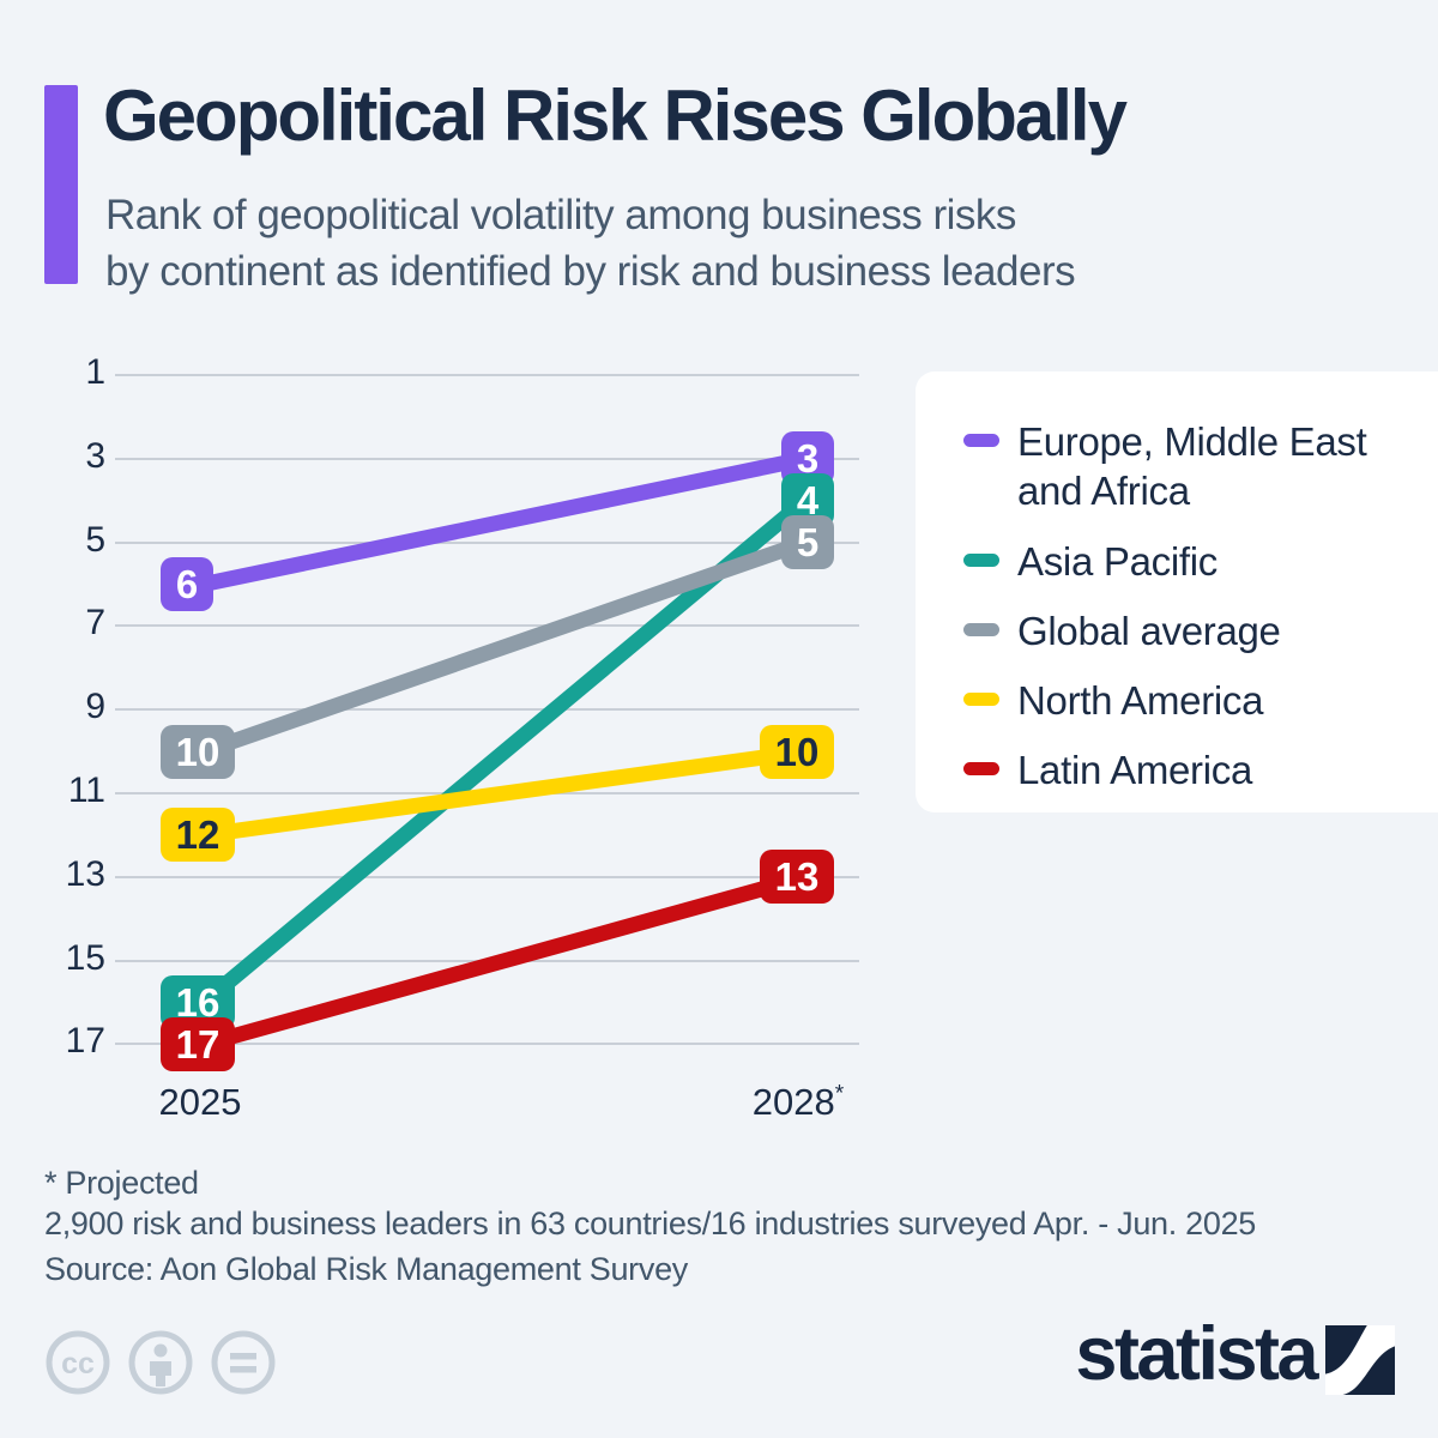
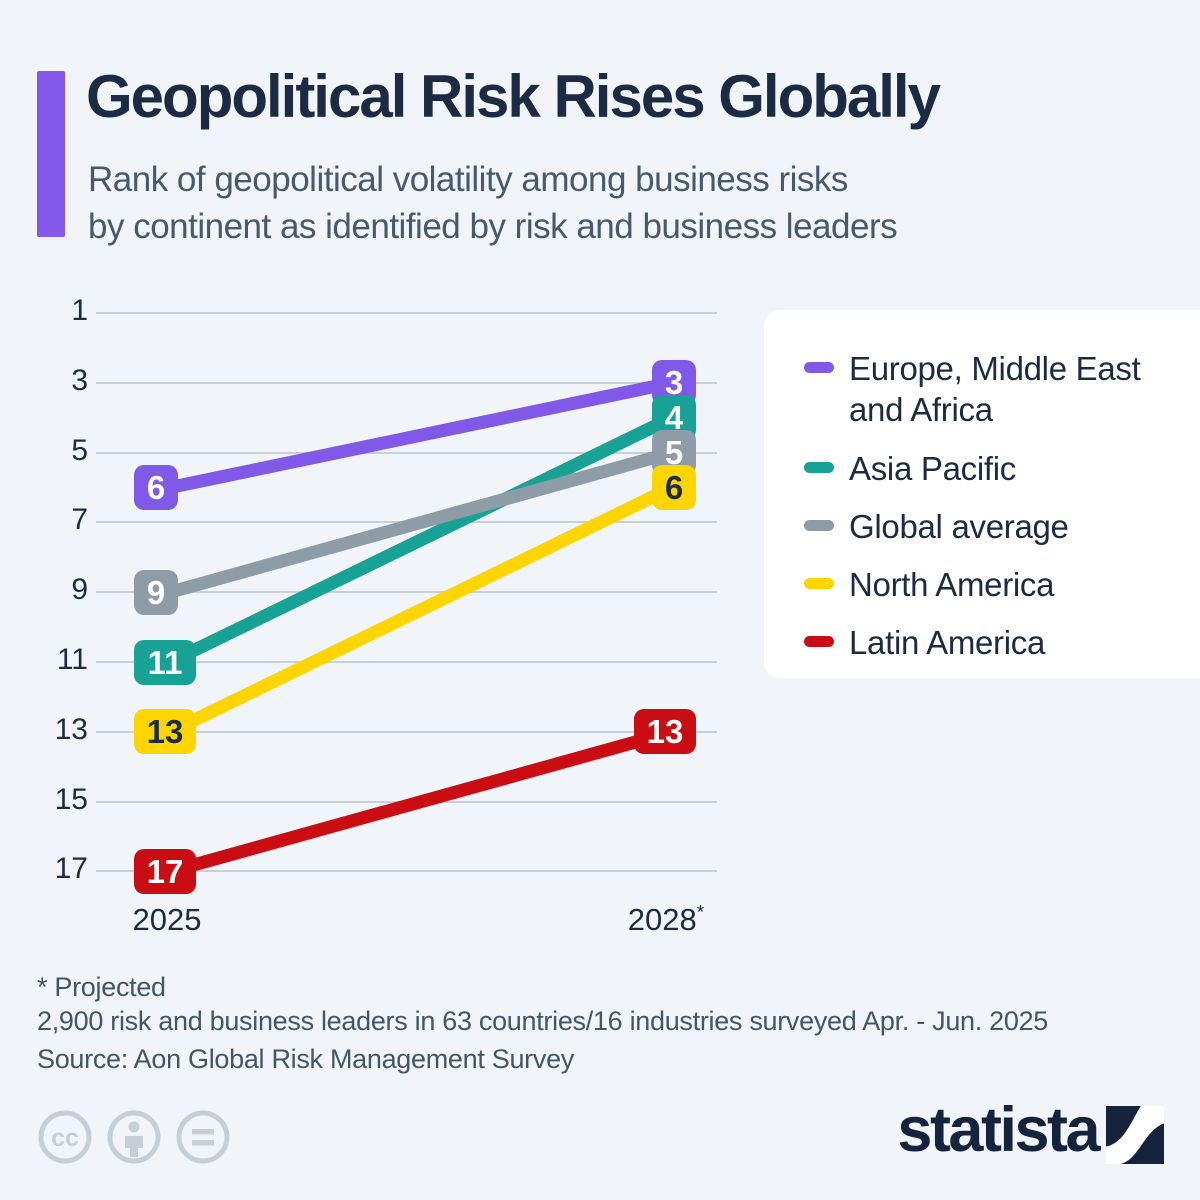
Asia Pacific/2025: 16 -> 11
Global average/2025: 10 -> 9
North America/2025: 12 -> 13
North America/2028*: 10 -> 6
